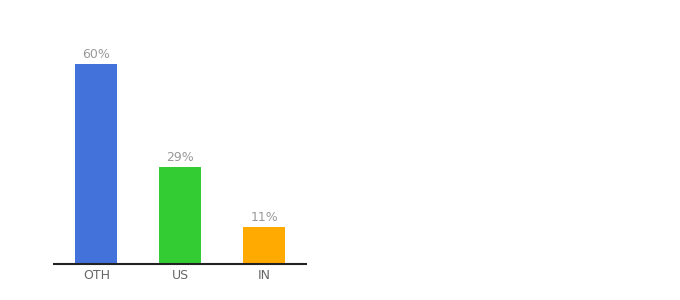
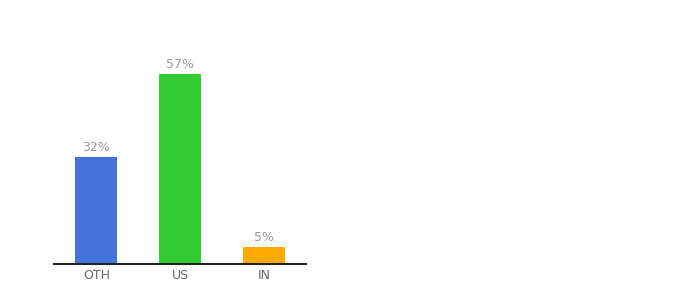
OTH: 60% -> 32%
US: 29% -> 57%
IN: 11% -> 5%
